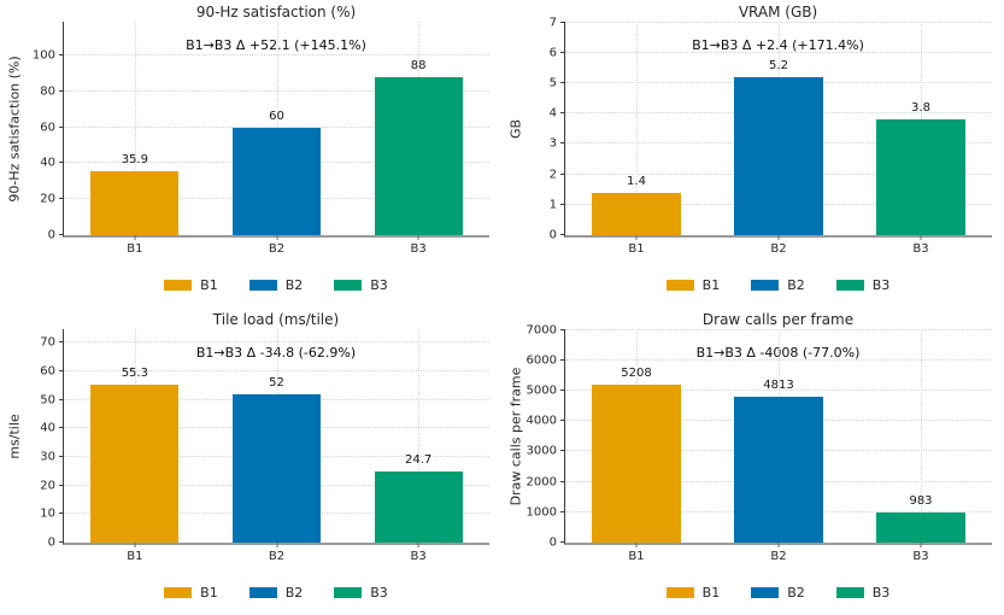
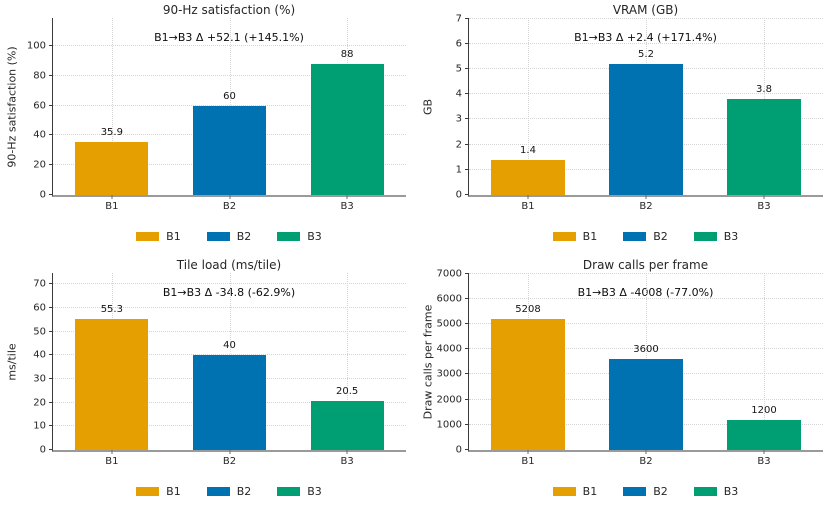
Tile load (ms/tile)/B2: 52 -> 40
Tile load (ms/tile)/B3: 24.7 -> 20.5
Draw calls per frame/B2: 4813 -> 3600
Draw calls per frame/B3: 983 -> 1200
